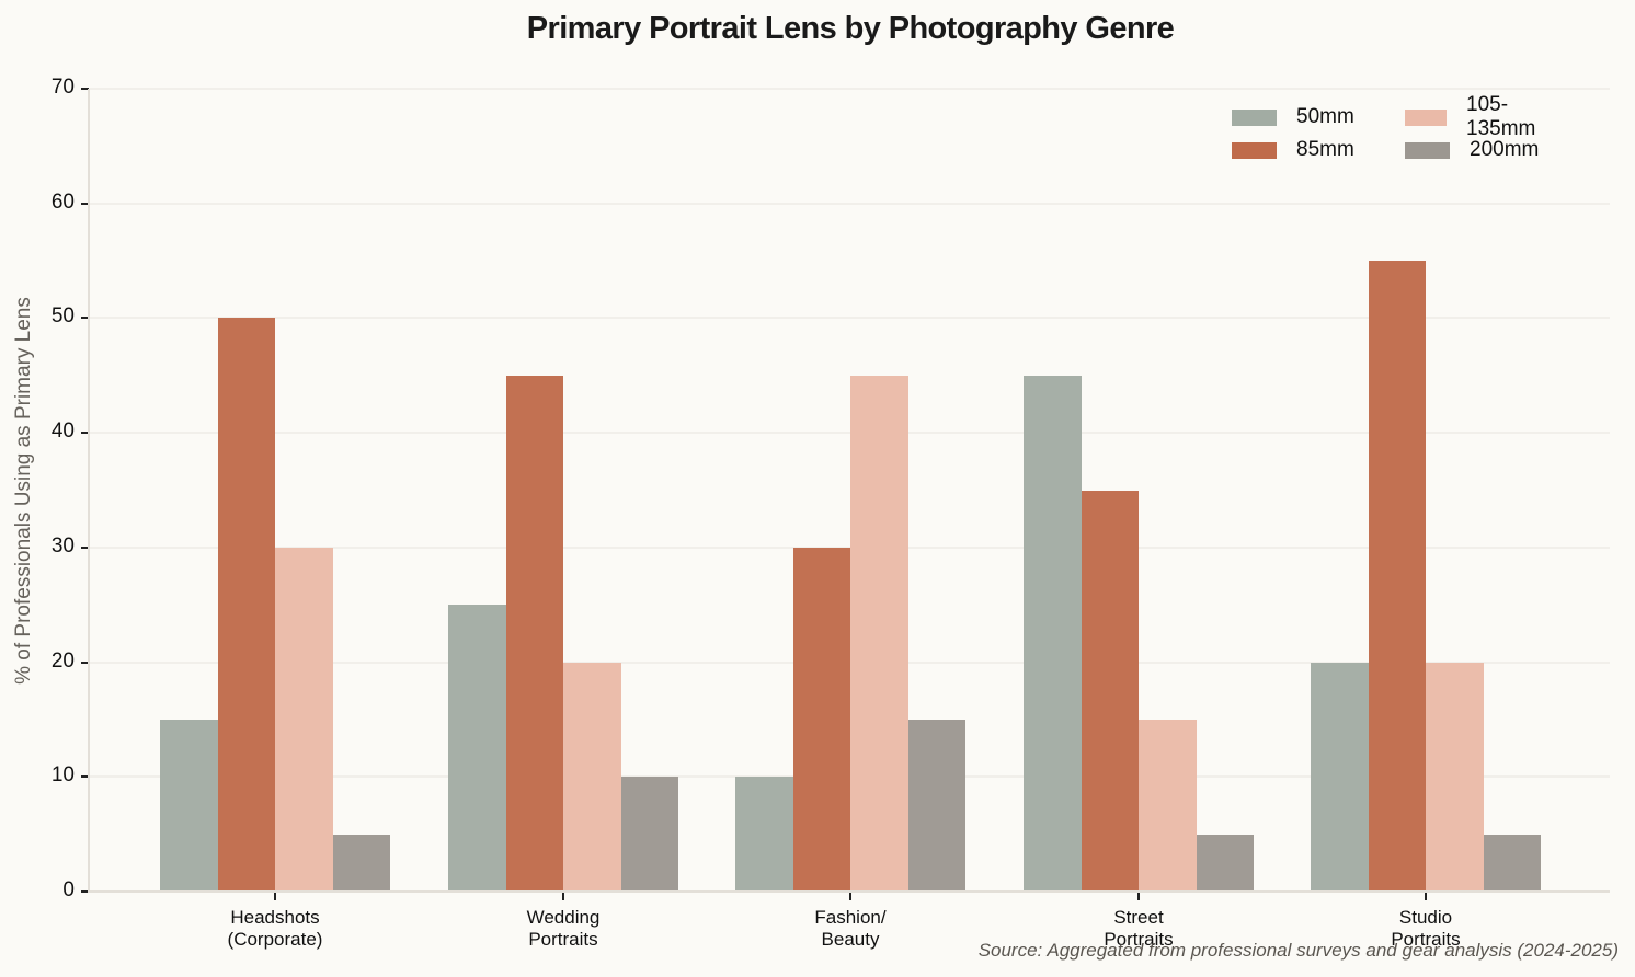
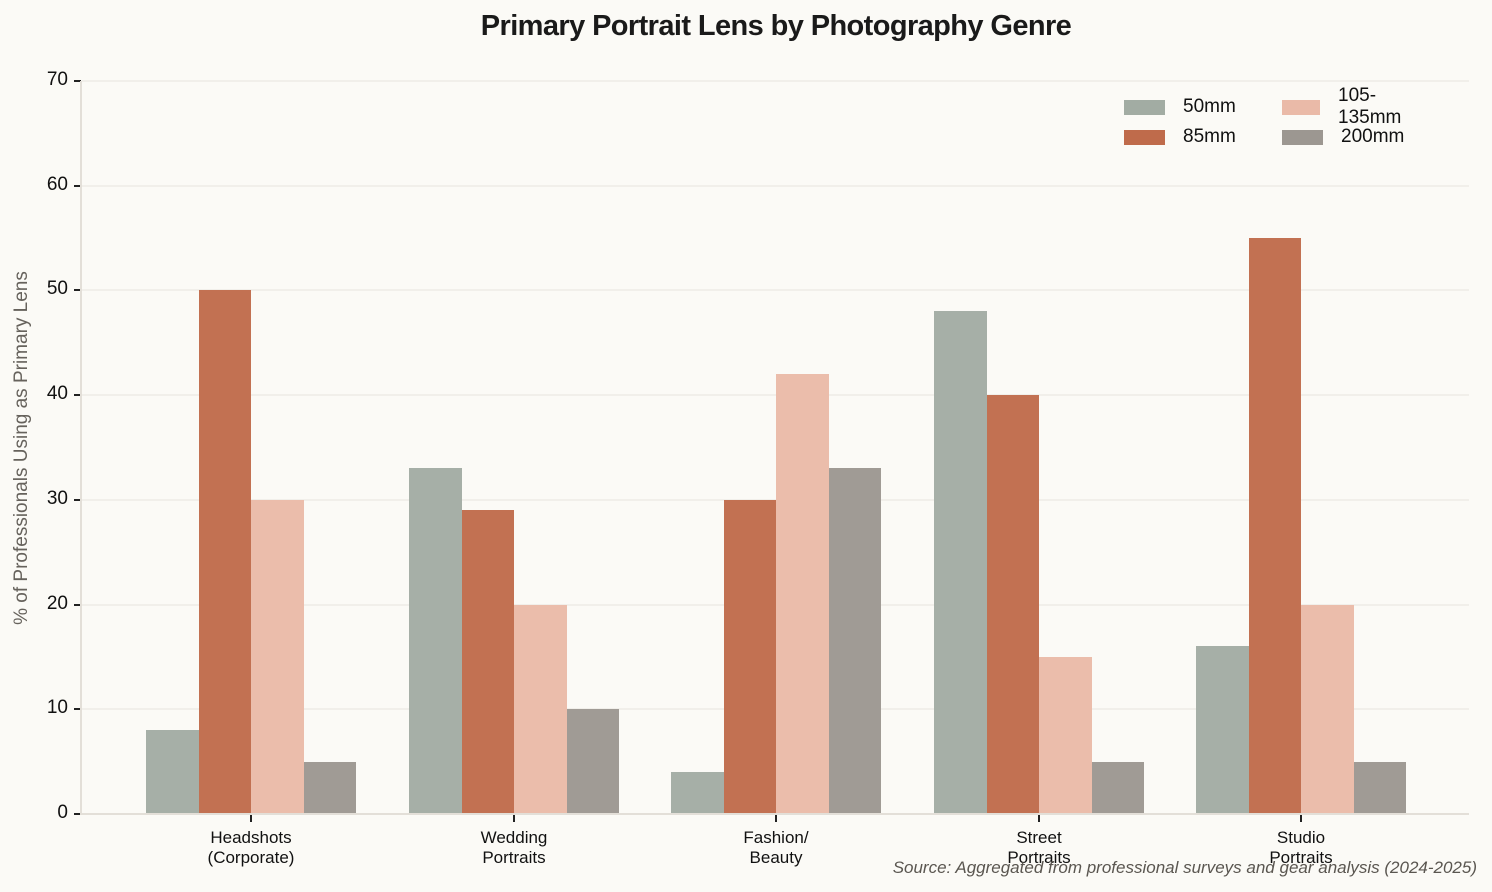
50mm/Headshots (Corporate): 15 -> 8
50mm/Wedding Portraits: 25 -> 33
85mm/Wedding Portraits: 45 -> 29
50mm/Fashion/ Beauty: 10 -> 4
105-135mm/Fashion/ Beauty: 45 -> 42
200mm/Fashion/ Beauty: 15 -> 33
50mm/Street Portraits: 45 -> 48
85mm/Street Portraits: 35 -> 40
50mm/Studio Portraits: 20 -> 16
